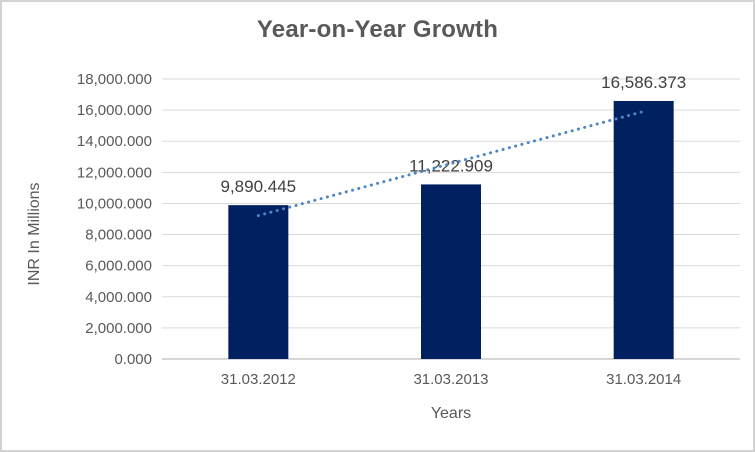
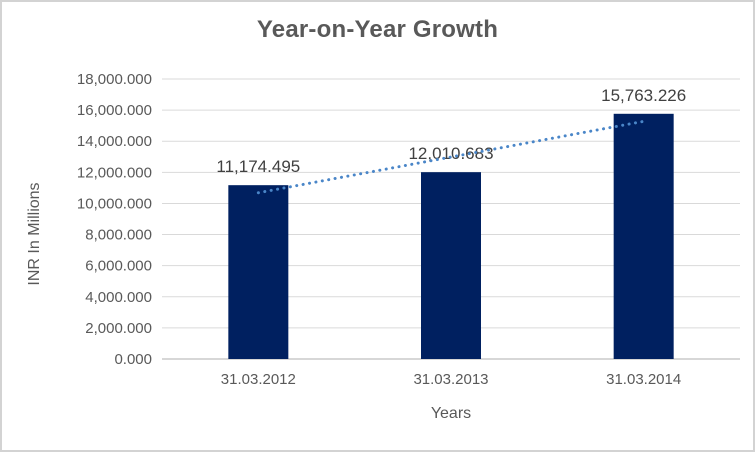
31.03.2012: 9,890.445 -> 11,174.495
31.03.2013: 11,222.909 -> 12,010.683
31.03.2014: 16,586.373 -> 15,763.226
